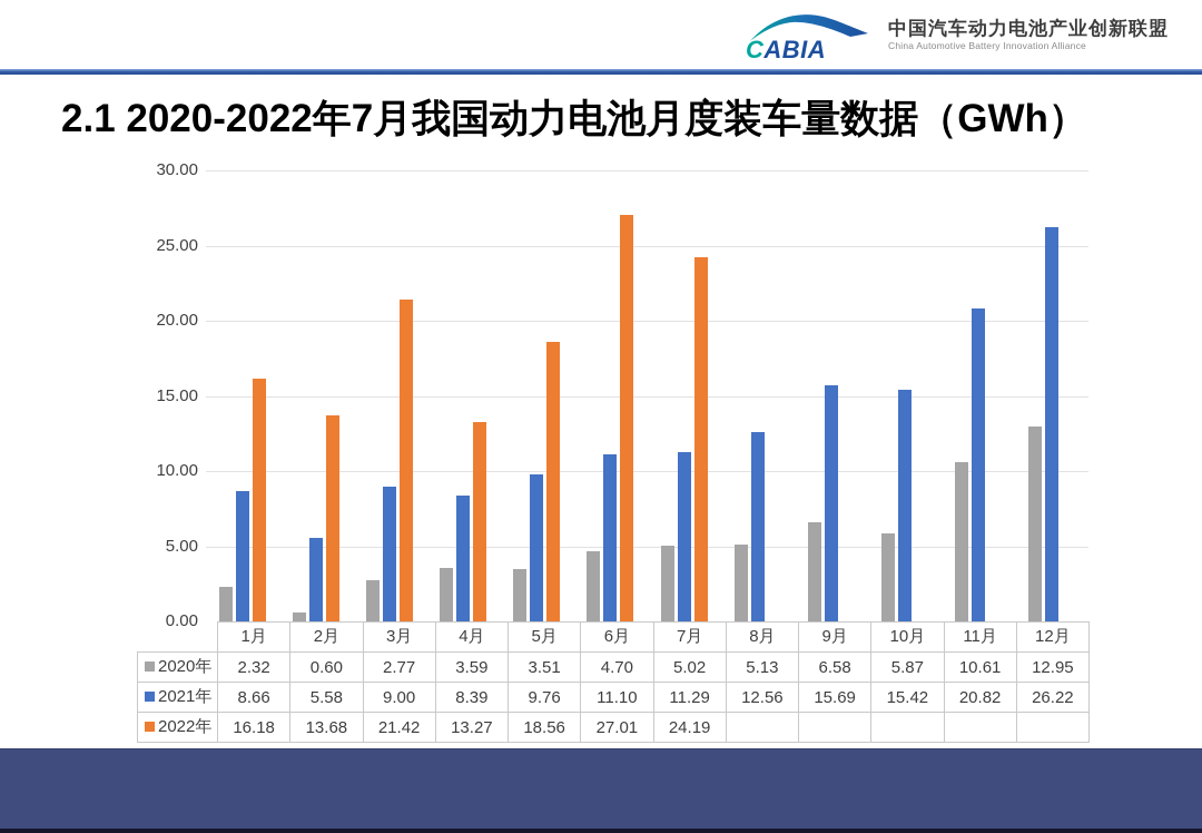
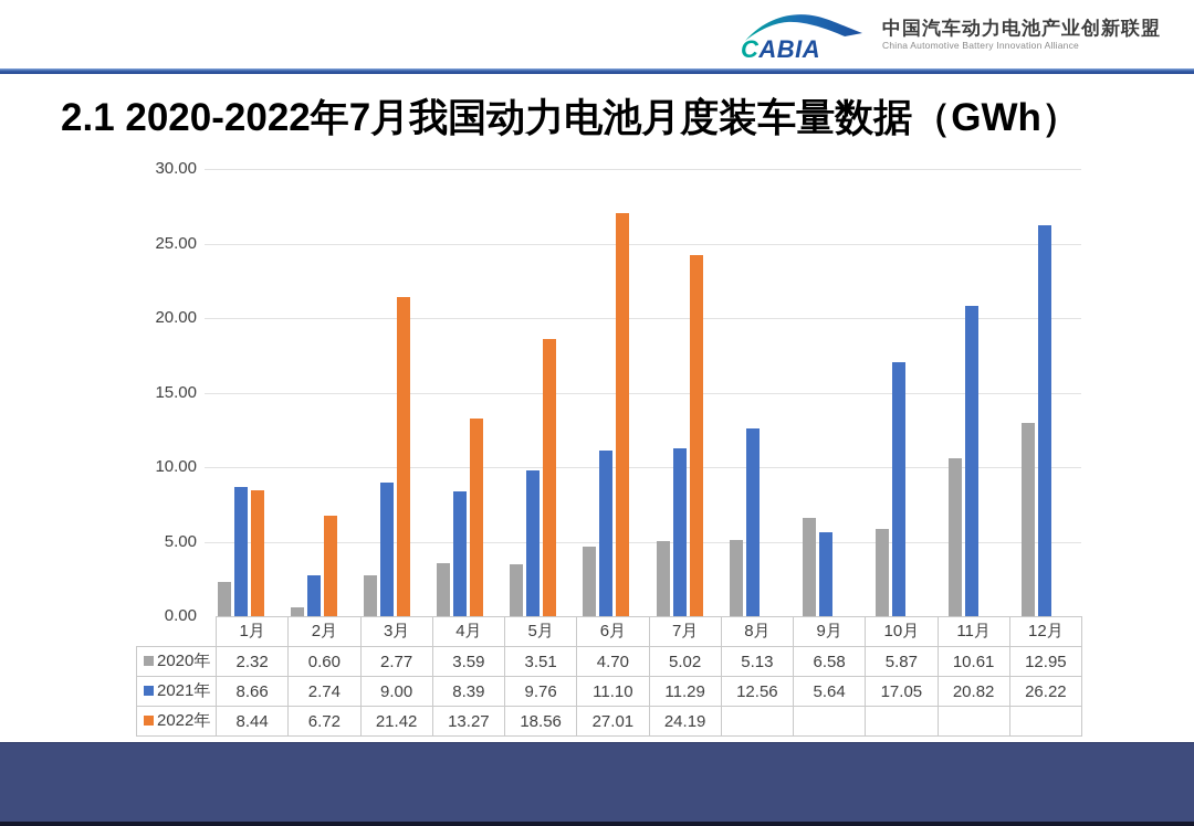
2022年/1月: 16.18 -> 8.44
2021年/2月: 5.58 -> 2.74
2022年/2月: 13.68 -> 6.72
2021年/9月: 15.69 -> 5.64
2021年/10月: 15.42 -> 17.05
